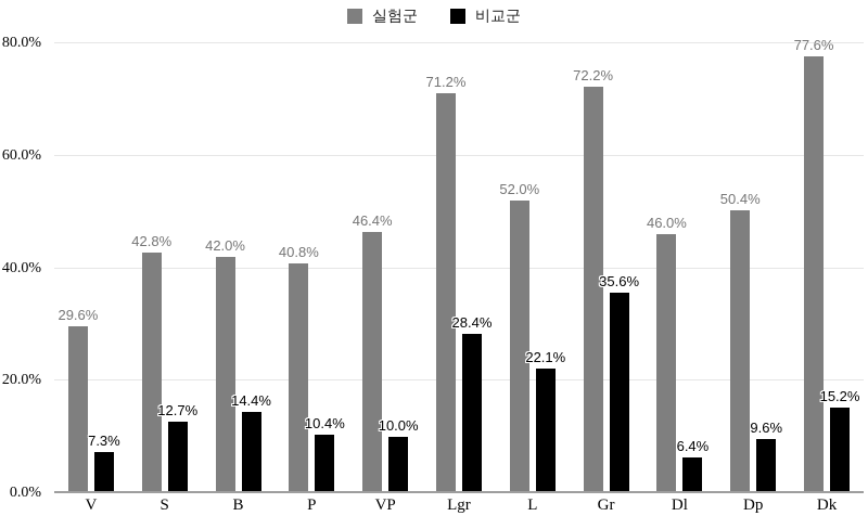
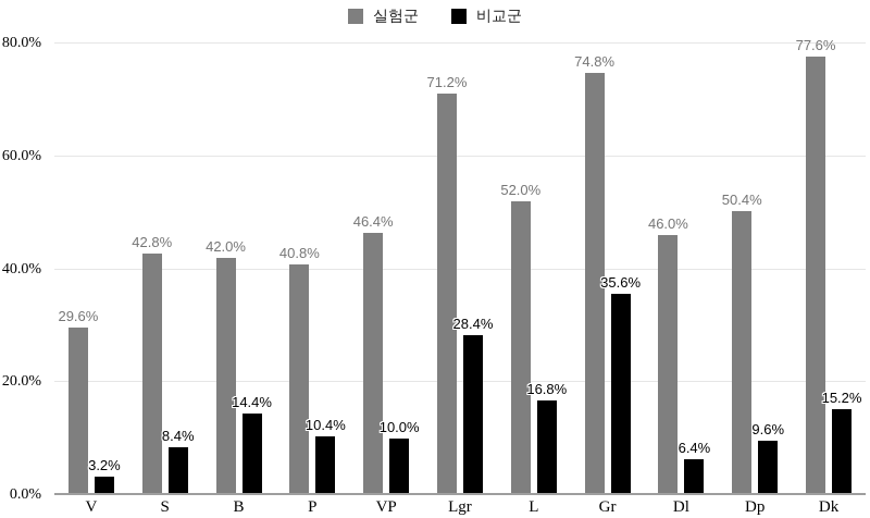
비교군/V: 7.3% -> 3.2%
비교군/S: 12.7% -> 8.4%
비교군/L: 22.1% -> 16.8%
실험군/Gr: 72.2% -> 74.8%
